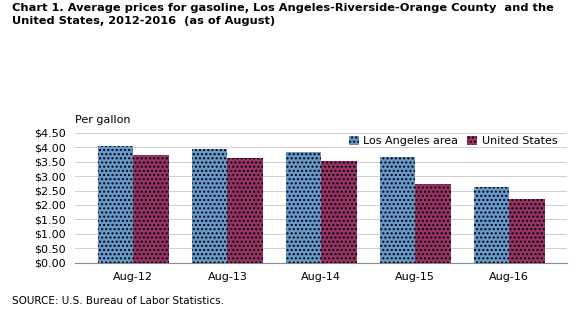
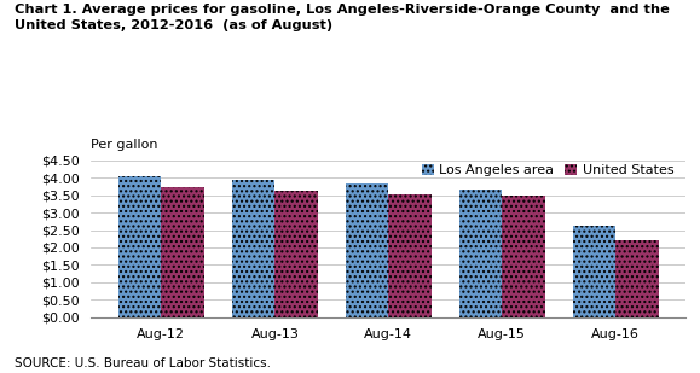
United States/Aug-15: $2.73 -> $3.50
